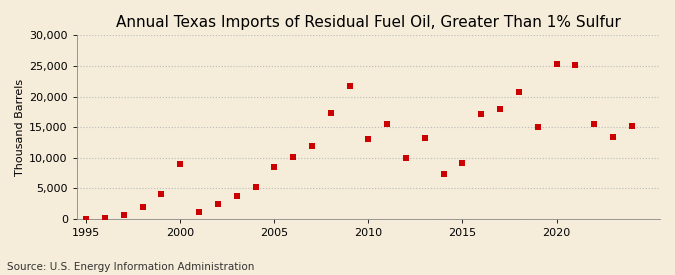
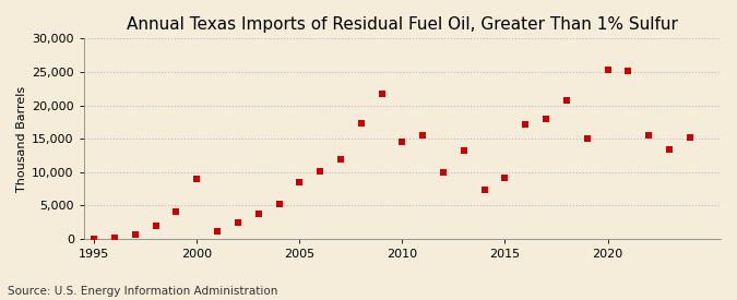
2010: 13,000 -> 14,600
